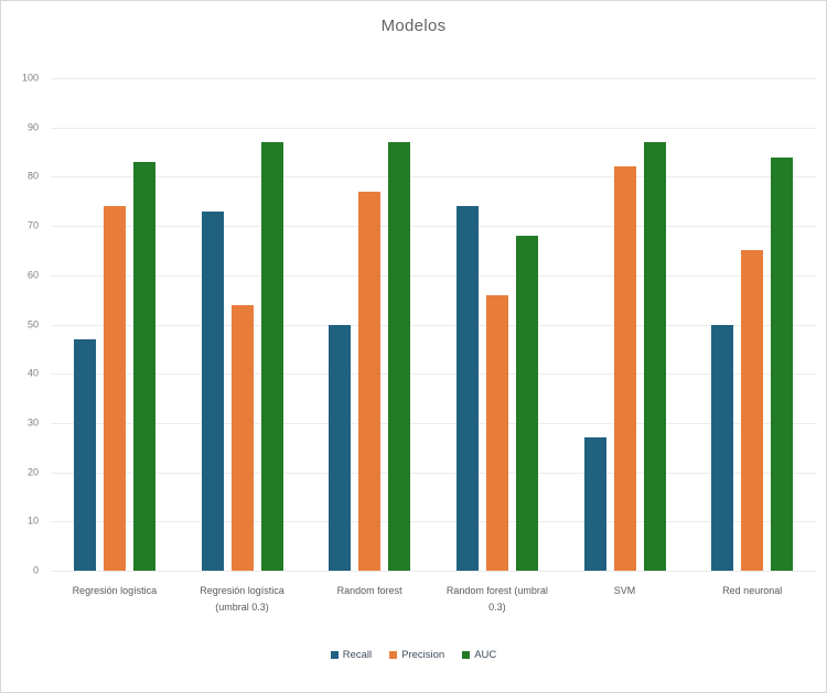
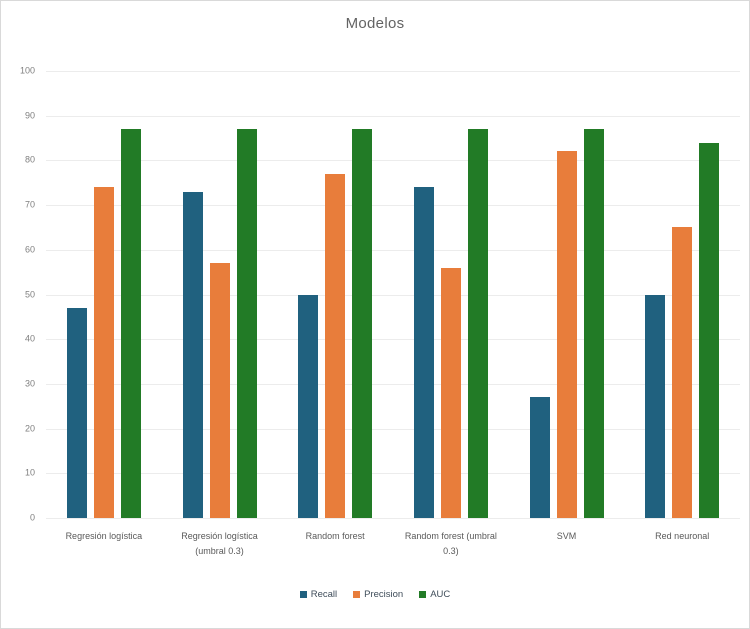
AUC/Regresión logística: 83 -> 87
Precision/Regresión logística (umbral 0.3): 54 -> 57
AUC/Random forest (umbral 0.3): 68 -> 87
